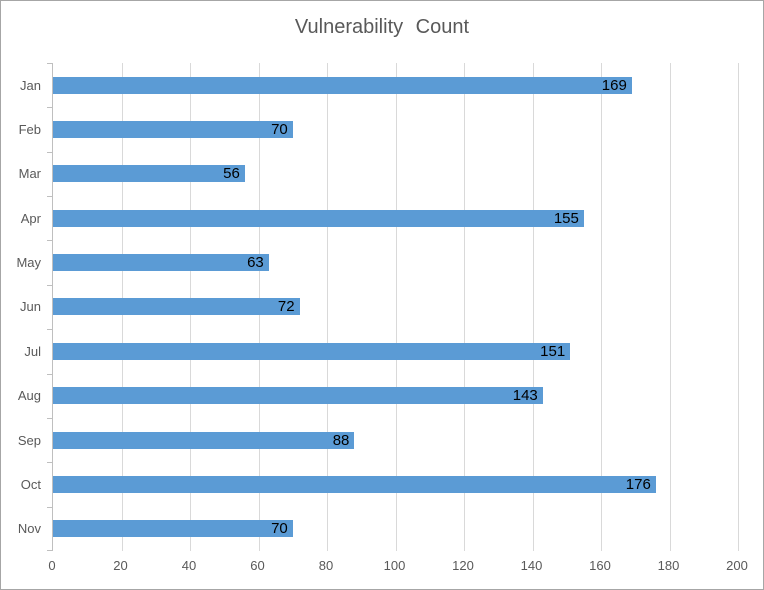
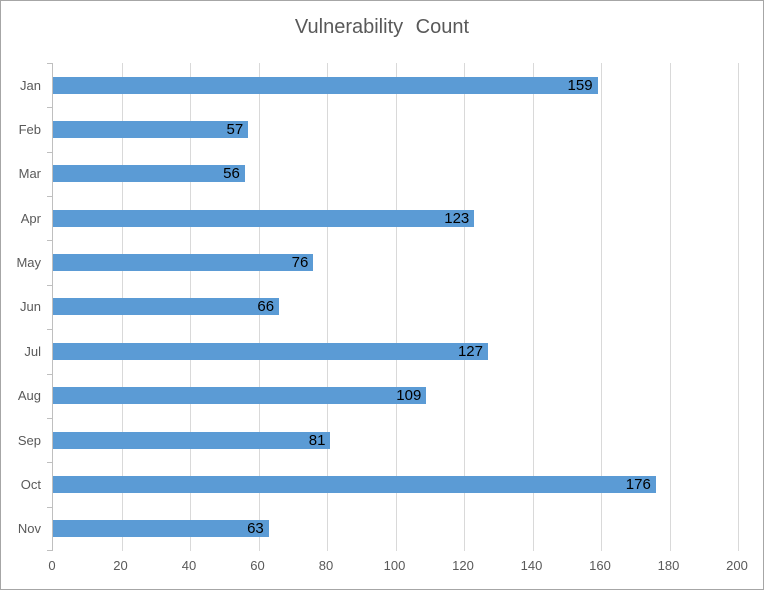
Jan: 169 -> 159
Feb: 70 -> 57
Apr: 155 -> 123
May: 63 -> 76
Jun: 72 -> 66
Jul: 151 -> 127
Aug: 143 -> 109
Sep: 88 -> 81
Nov: 70 -> 63
